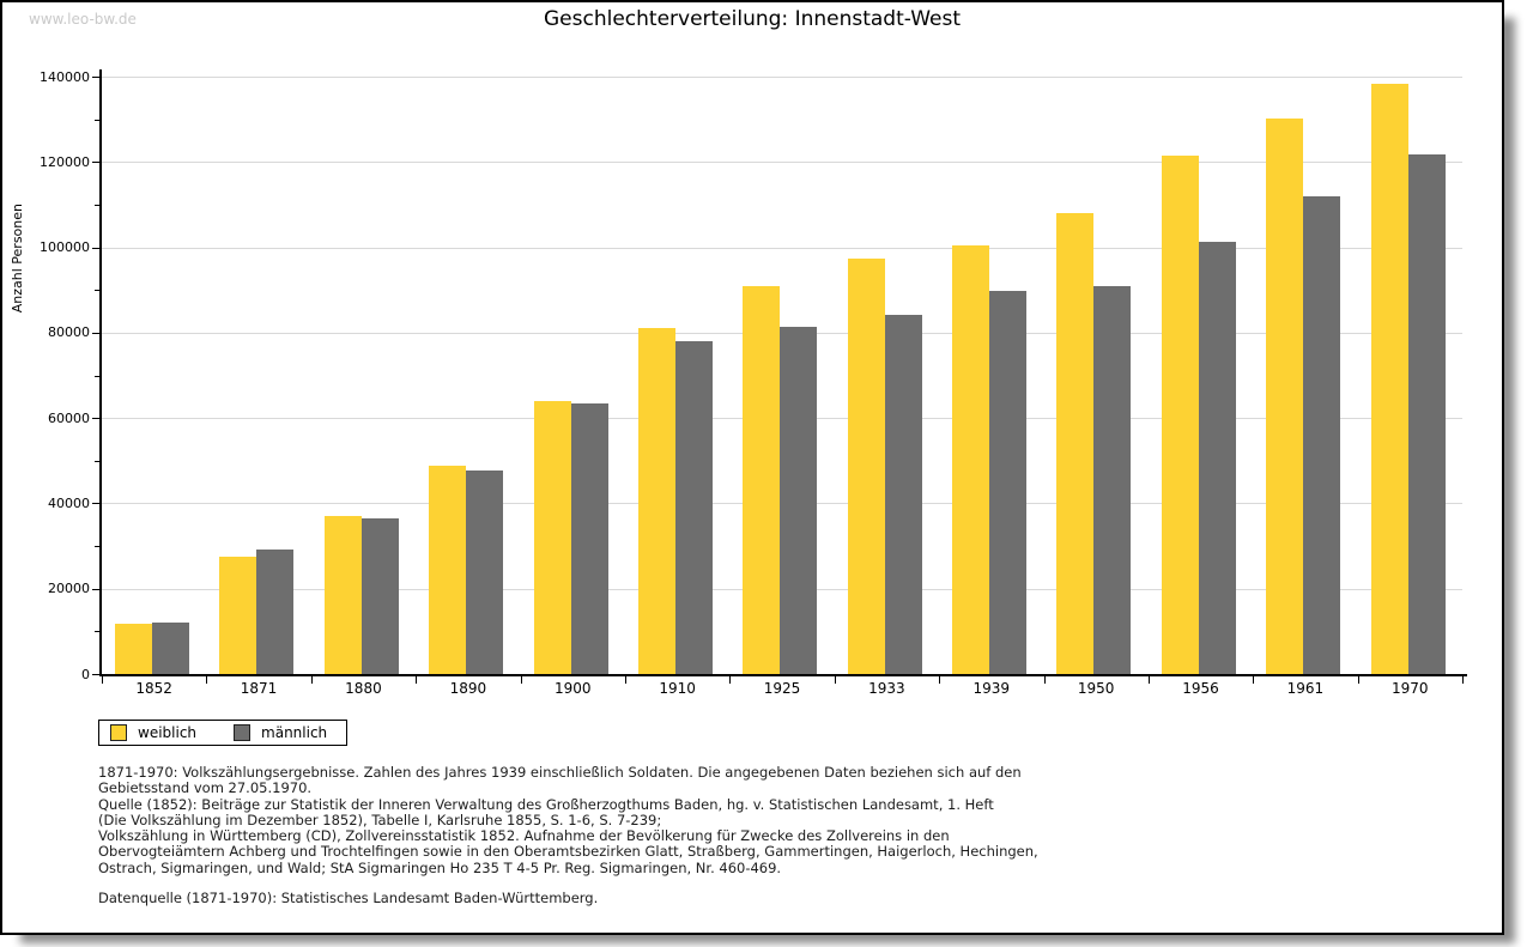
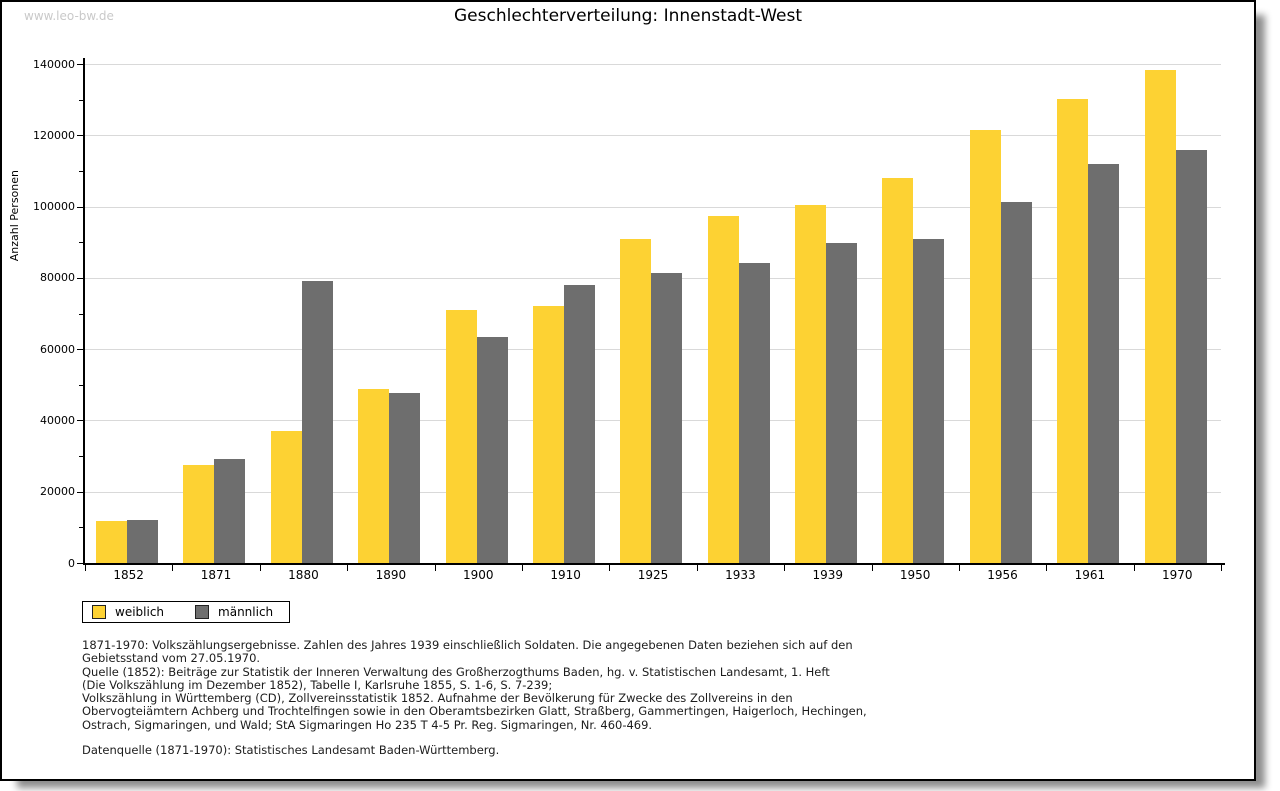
männlich/1880: 36000 -> 79000
weiblich/1900: 64000 -> 71000
weiblich/1910: 81000 -> 72000
männlich/1970: 122000 -> 116000
